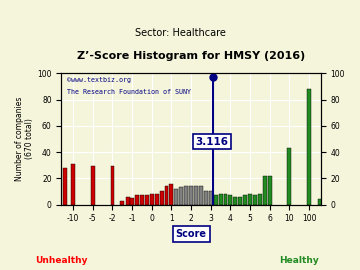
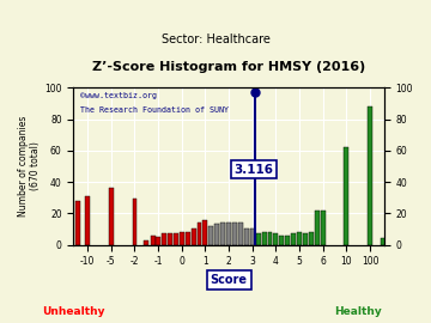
-5: 29 -> 36
10: 43 -> 62
